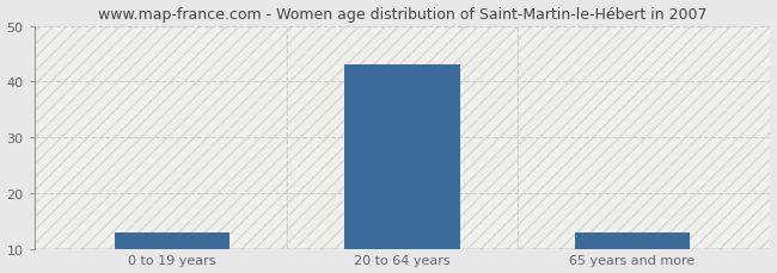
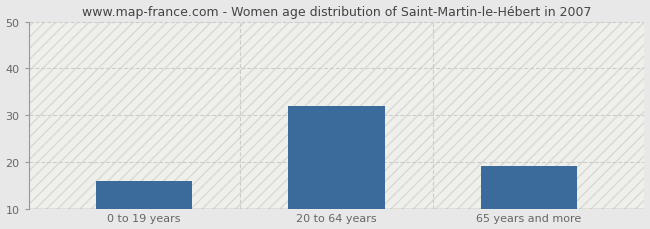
0 to 19 years: 13 -> 16
20 to 64 years: 43 -> 32
65 years and more: 13 -> 19
